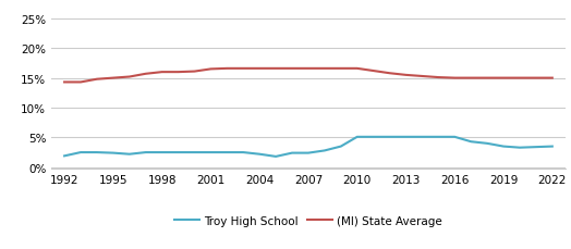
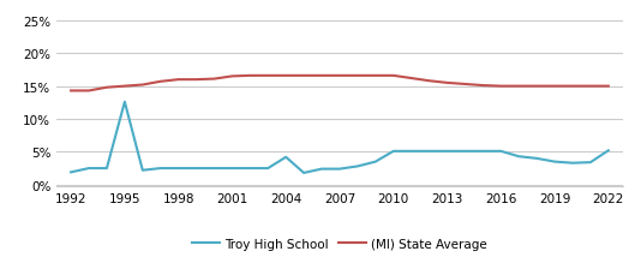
Troy High School/1995: 2.4% -> 12.6%
Troy High School/2004: 2.2% -> 4.2%
Troy High School/2022: 3.5% -> 5.2%
